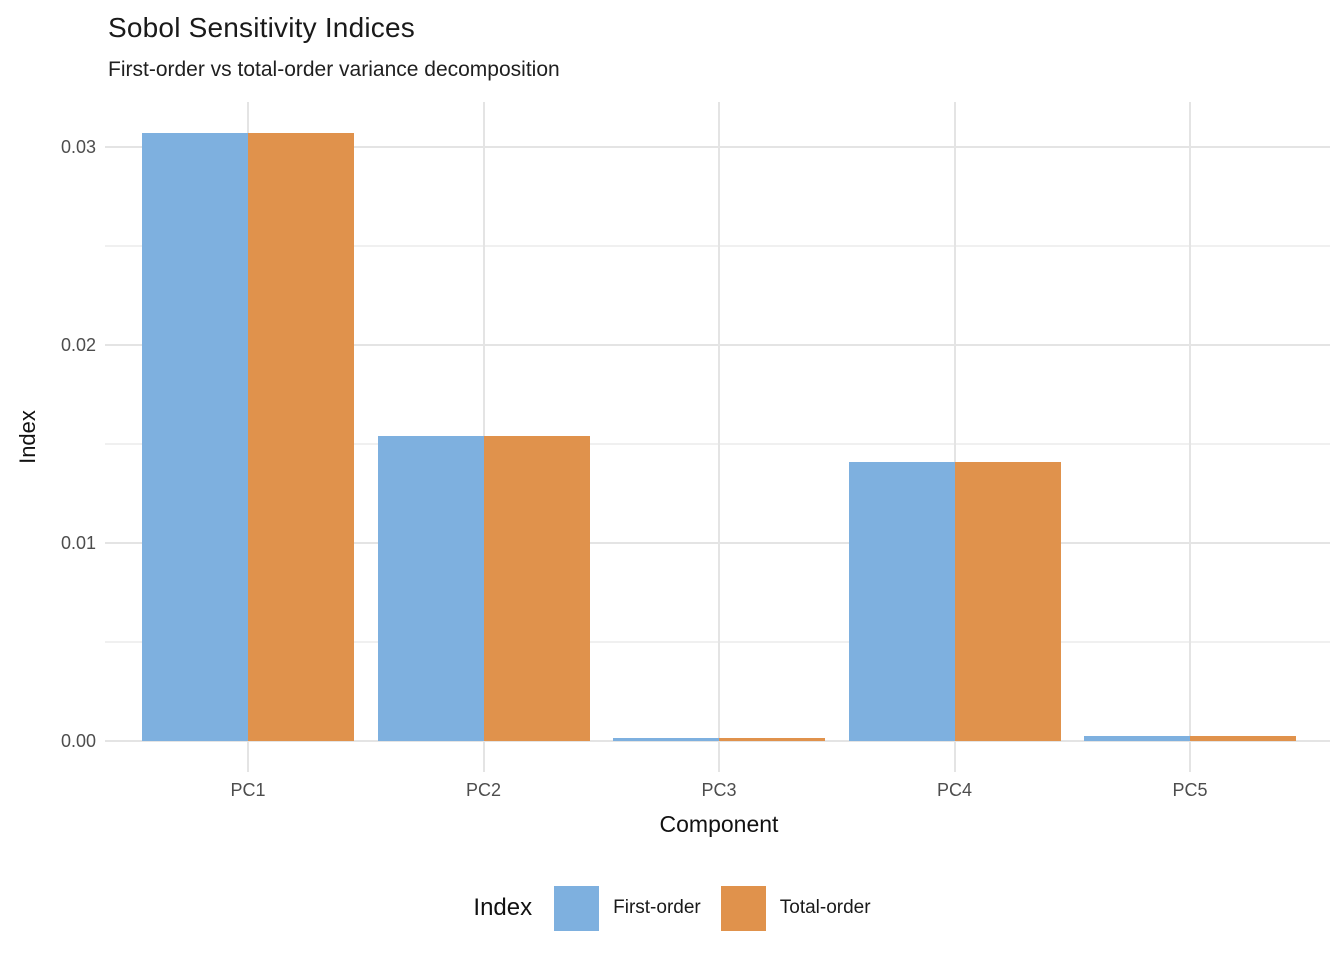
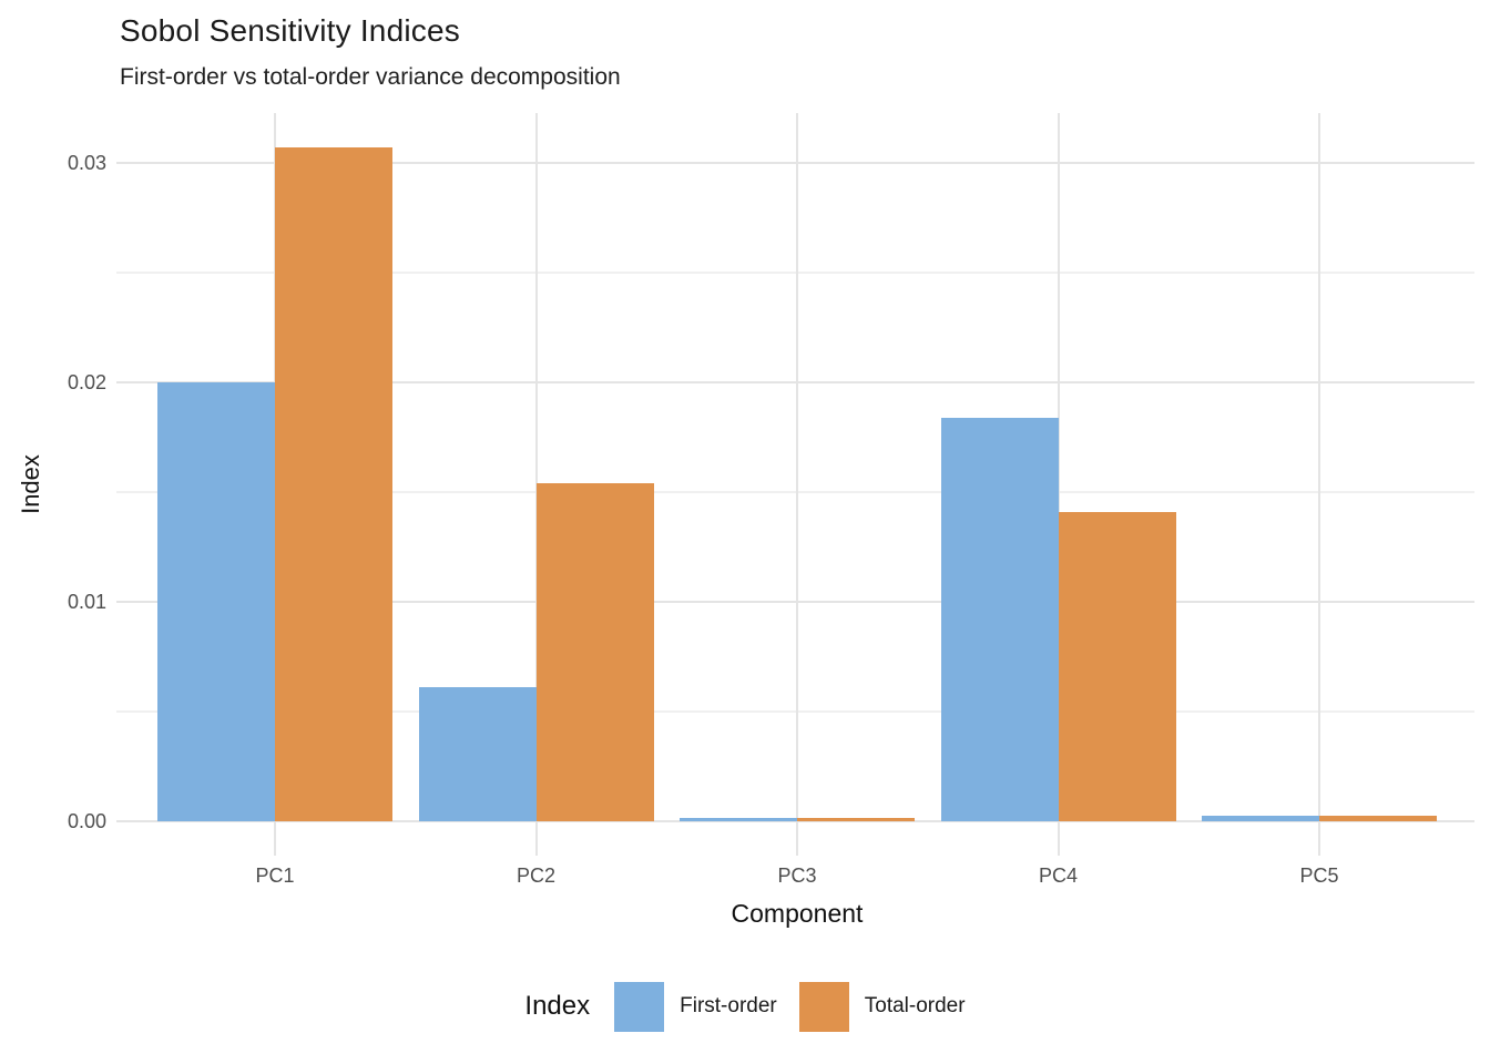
First-order/PC1: 0.0307 -> 0.0200
First-order/PC2: 0.0154 -> 0.0061
First-order/PC4: 0.0141 -> 0.0184
